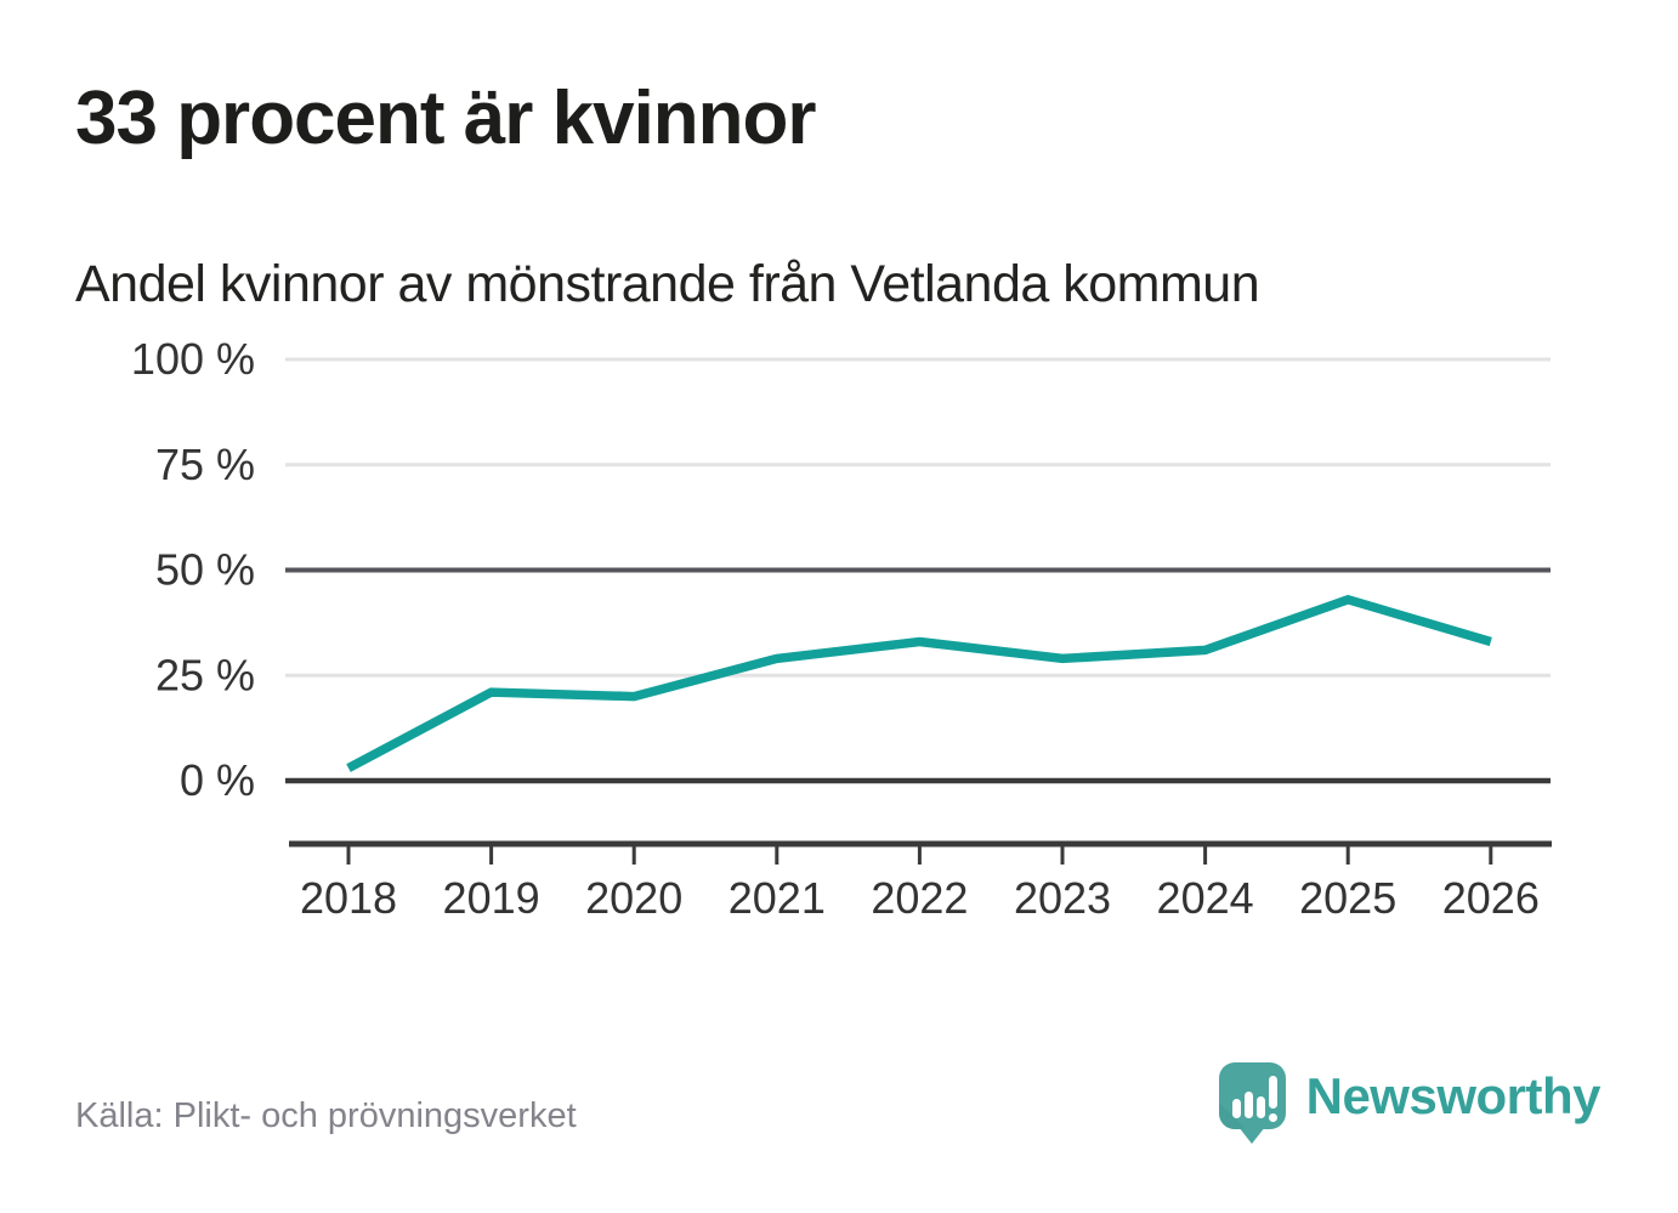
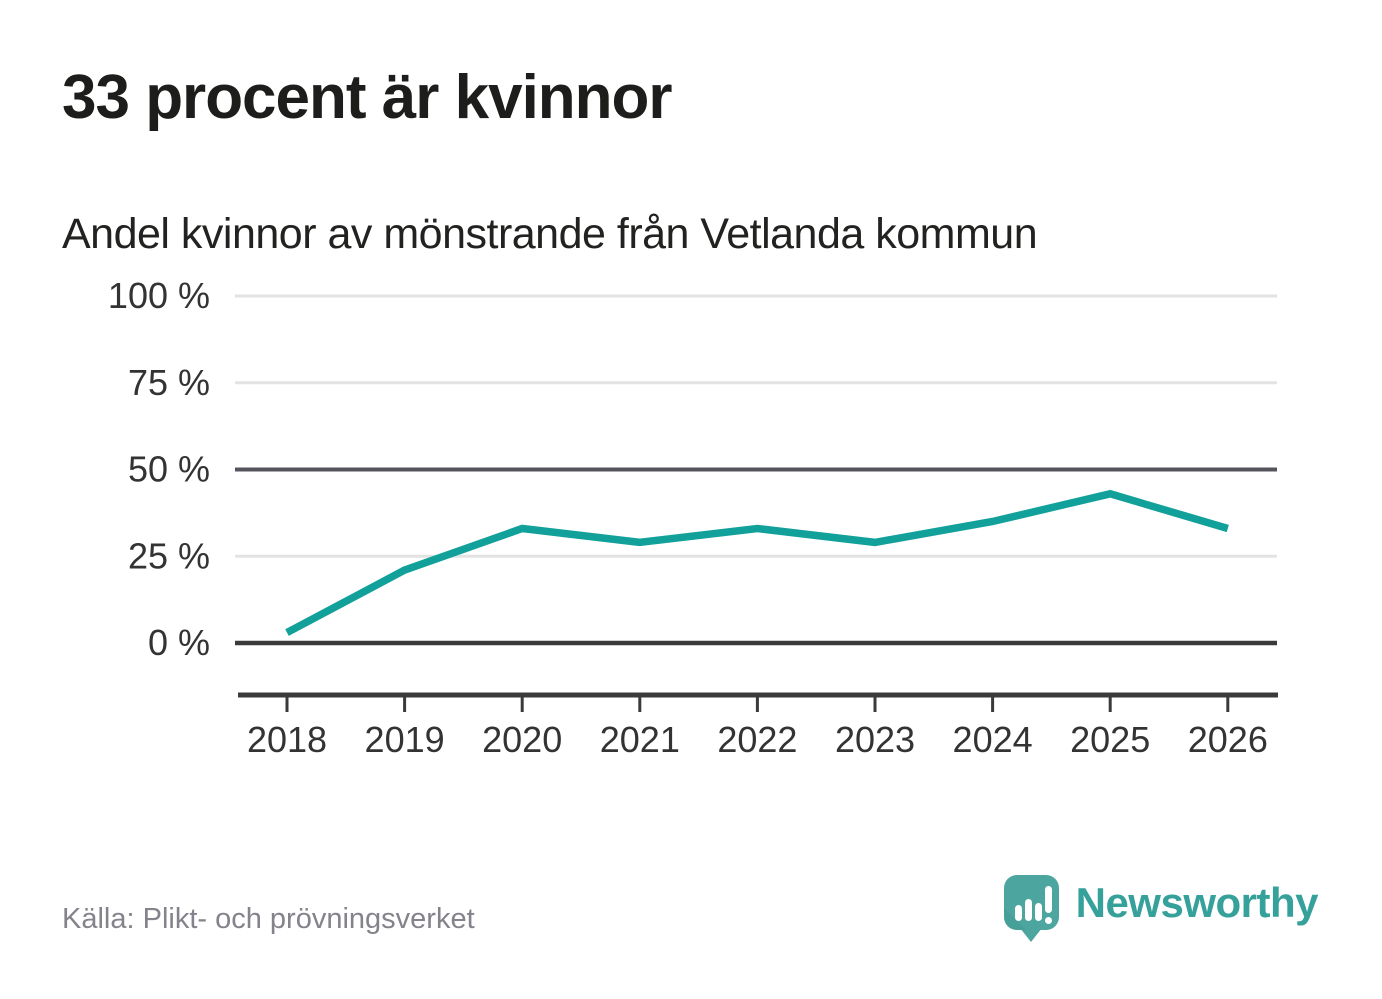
2020: 20% -> 33%
2024: 31% -> 35%
